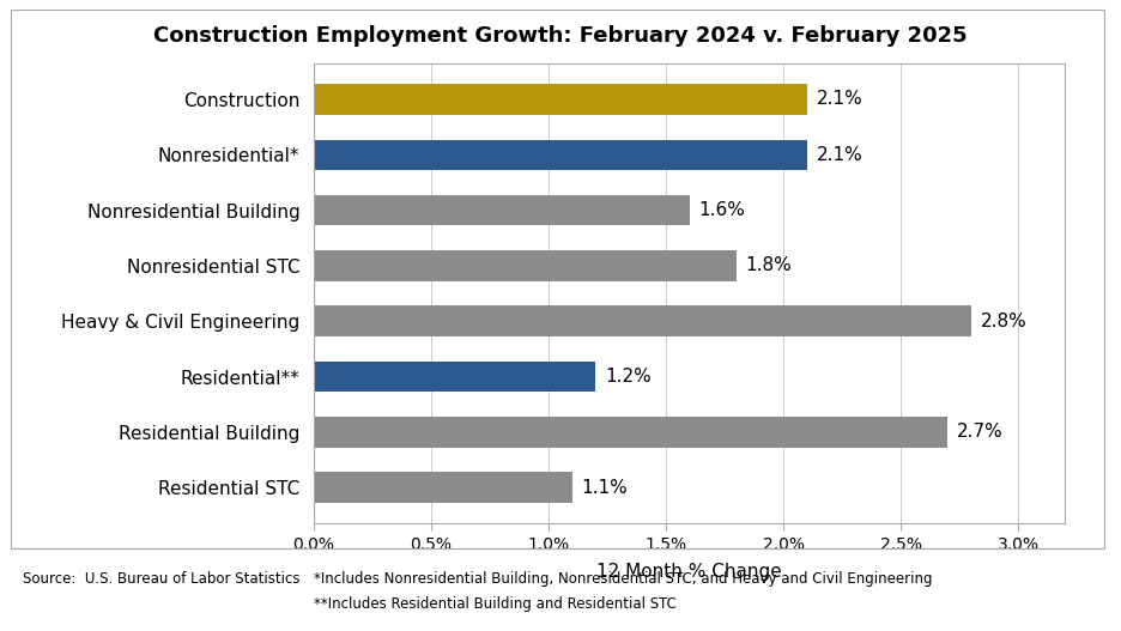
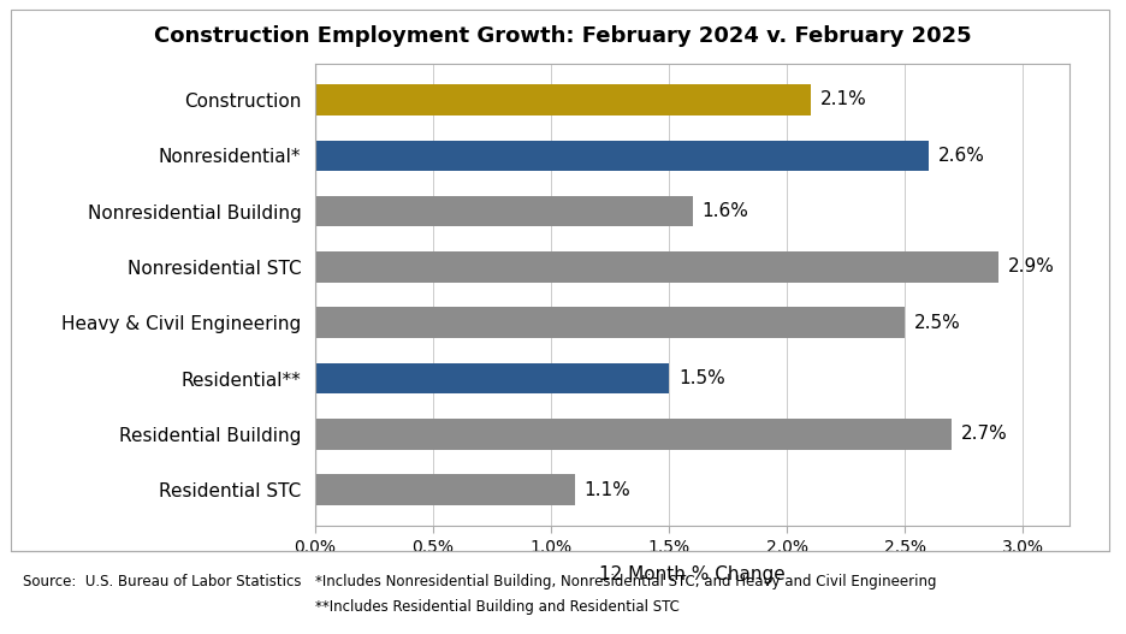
Nonresidential*: 2.1% -> 2.6%
Nonresidential STC: 1.8% -> 2.9%
Heavy & Civil Engineering: 2.8% -> 2.5%
Residential**: 1.2% -> 1.5%
